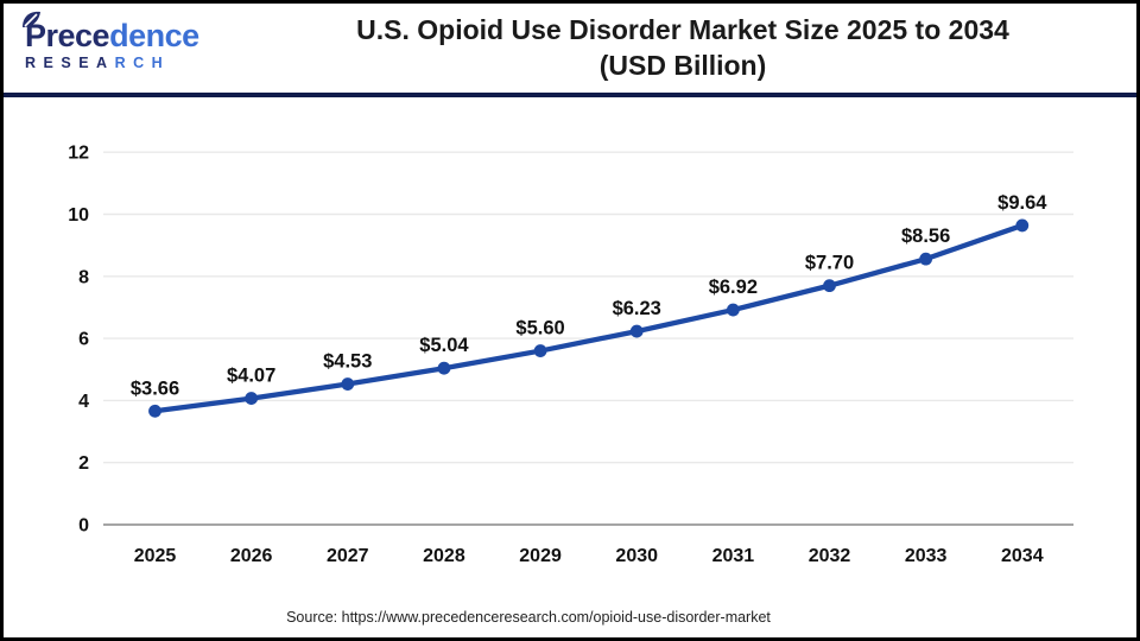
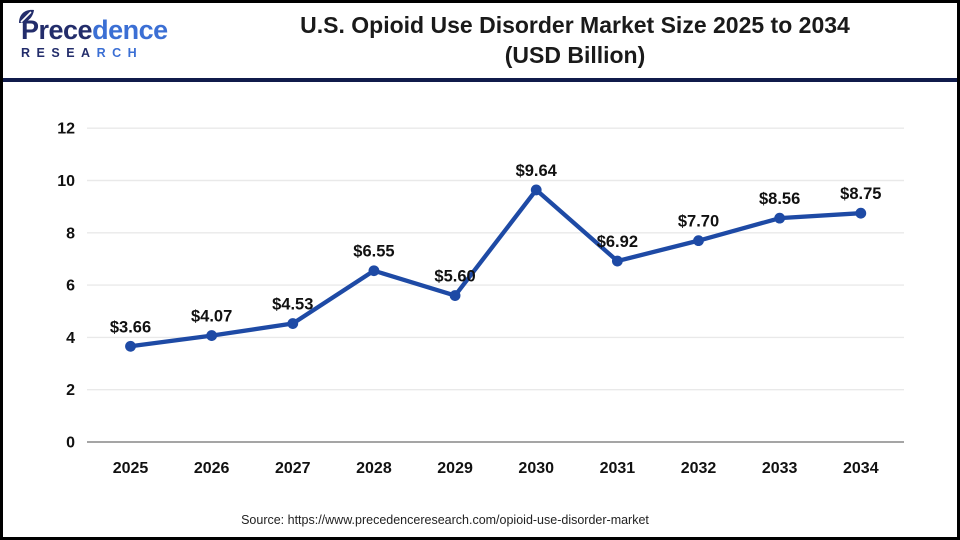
2028: $5.04 -> $6.55
2030: $6.23 -> $9.64
2034: $9.64 -> $8.75
